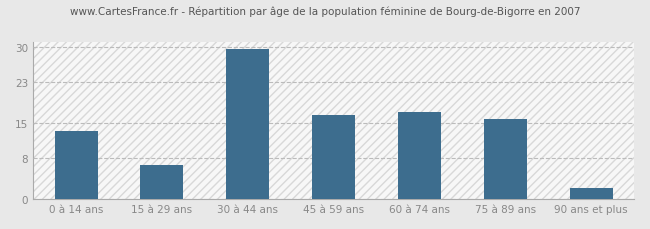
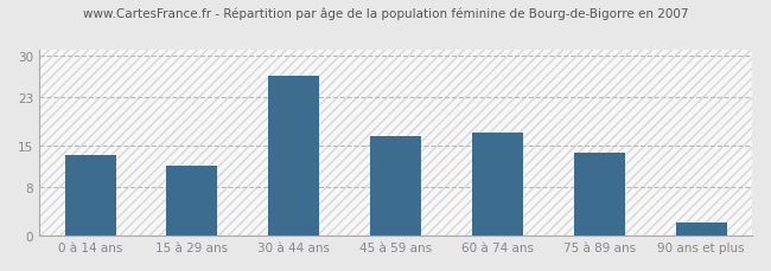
15 à 29 ans: 6.8 -> 11.6
30 à 44 ans: 29.5 -> 26.6
75 à 89 ans: 15.8 -> 13.8
